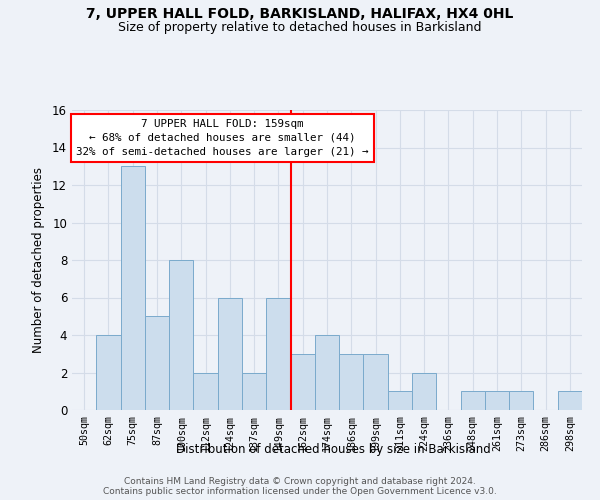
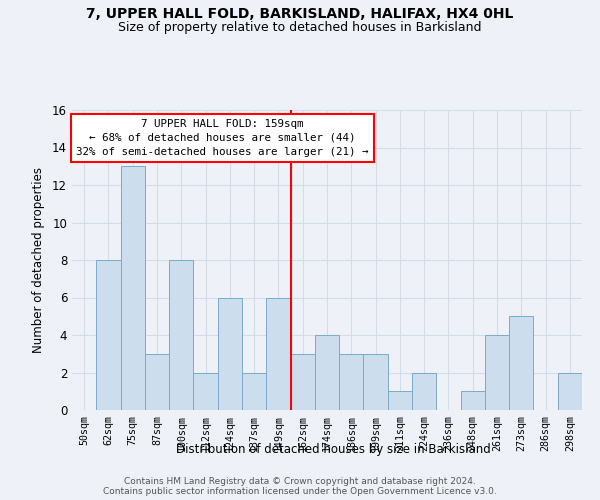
62sqm: 4 -> 8
87sqm: 5 -> 3
261sqm: 1 -> 4
273sqm: 1 -> 5
298sqm: 1 -> 2
